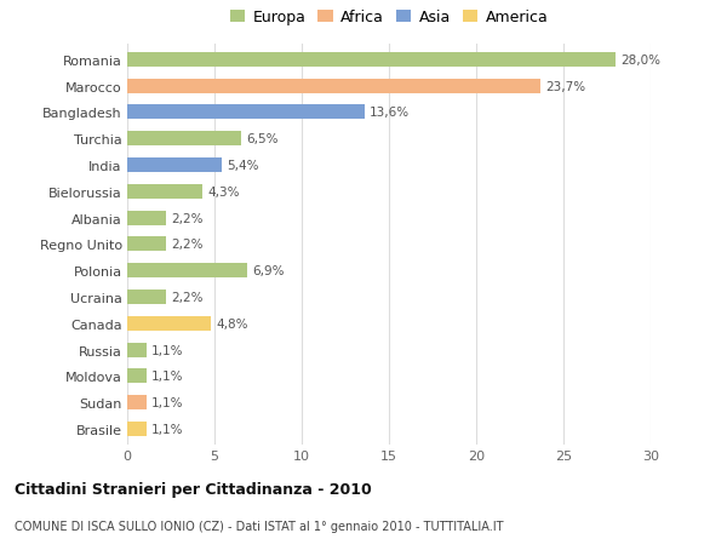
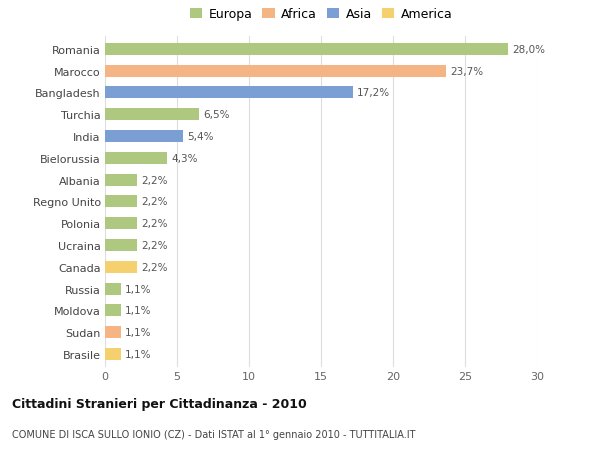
Bangladesh: 13,6% -> 17,2%
Polonia: 6,9% -> 2,2%
Canada: 4,8% -> 2,2%
